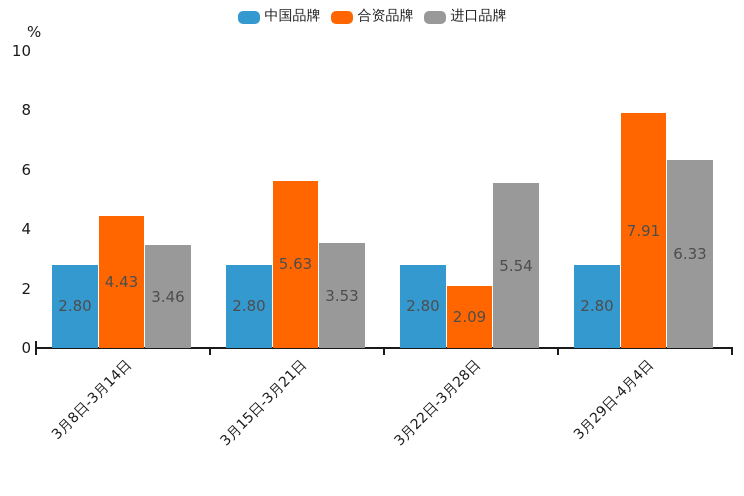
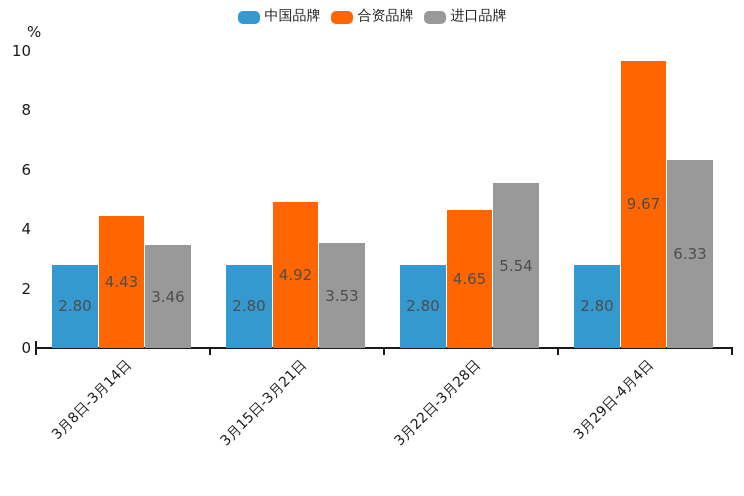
合资品牌/3月15日-3月21日: 5.63 -> 4.92
合资品牌/3月22日-3月28日: 2.09 -> 4.65
合资品牌/3月29日-4月4日: 7.91 -> 9.67
